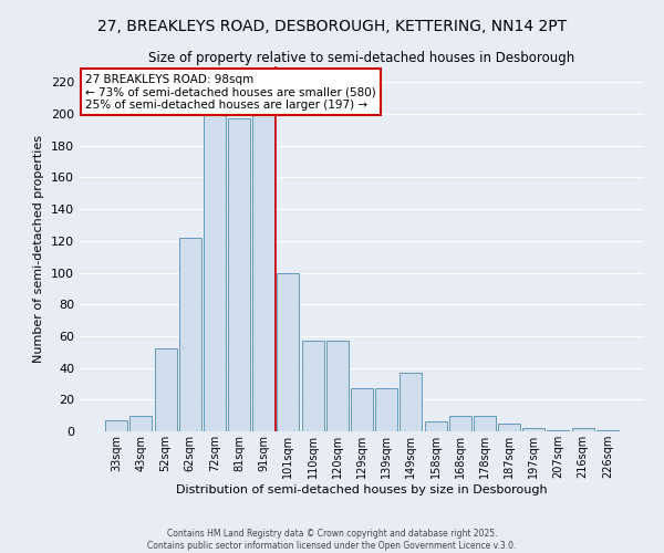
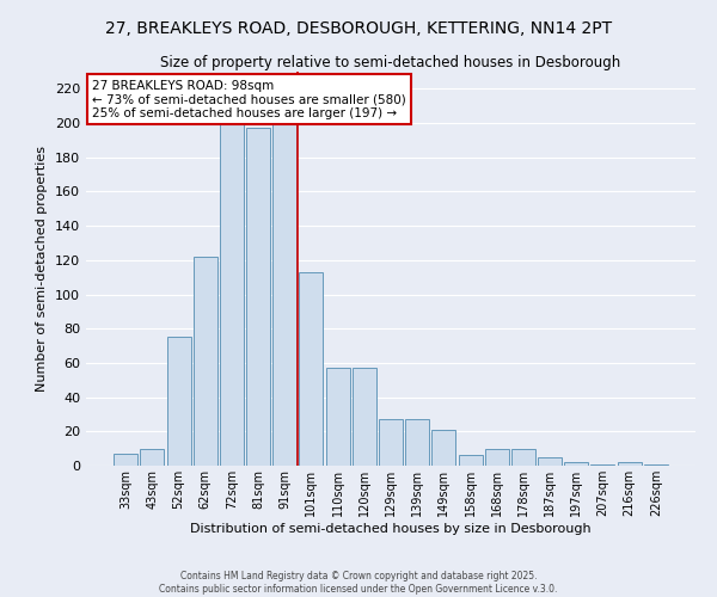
52sqm: 52 -> 75
101sqm: 100 -> 113
149sqm: 37 -> 21
